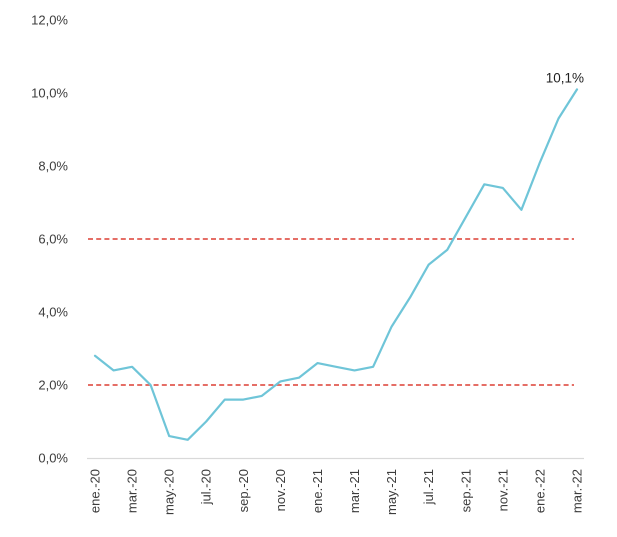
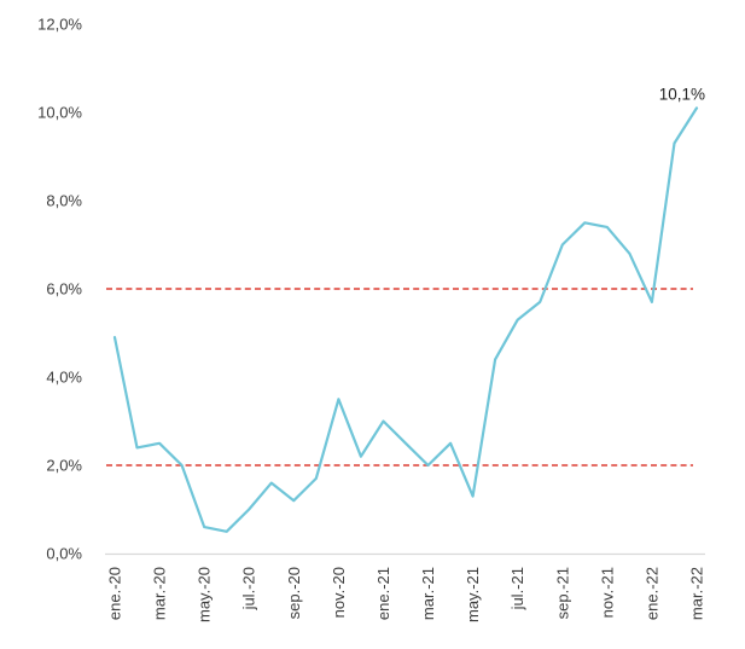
ene.-20: 2,8% -> 4,9%
sep.-20: 1,6% -> 1,2%
nov.-20: 2,1% -> 3,5%
ene.-21: 2,6% -> 3,0%
mar.-21: 2,4% -> 2,0%
may.-21: 3,6% -> 1,3%
sep.-21: 6,6% -> 7,0%
ene.-22: 8,1% -> 5,7%
